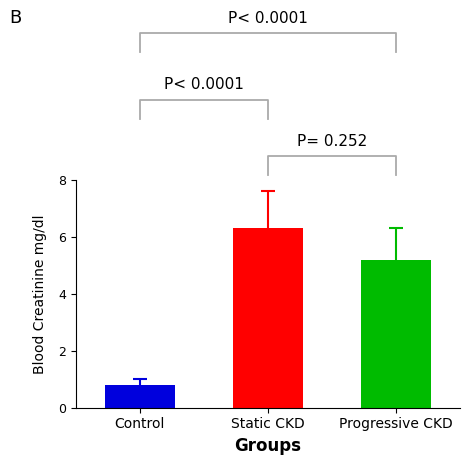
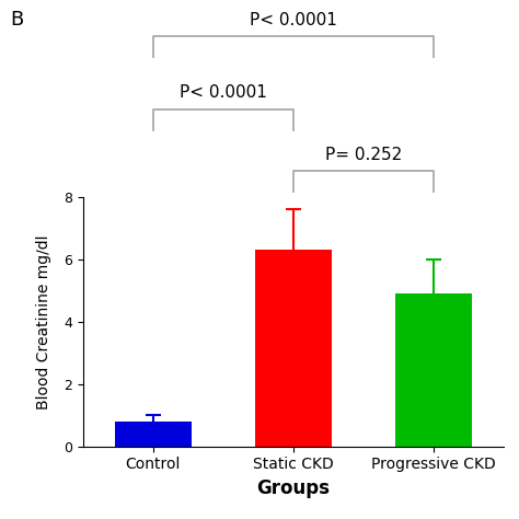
Progressive CKD: 5.2 -> 4.9
